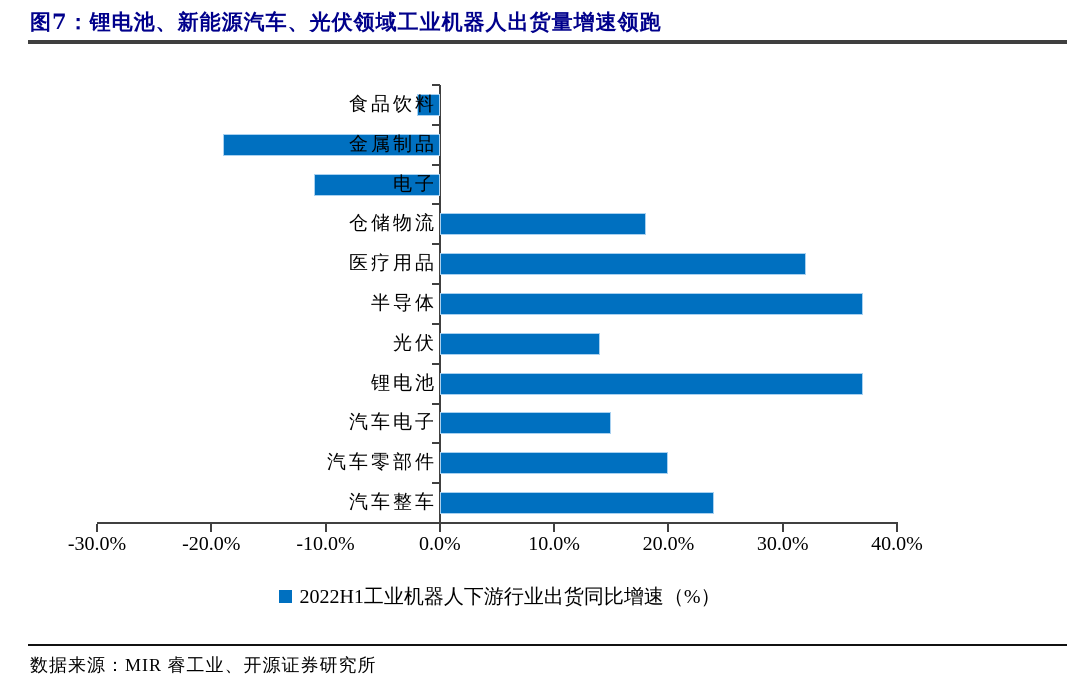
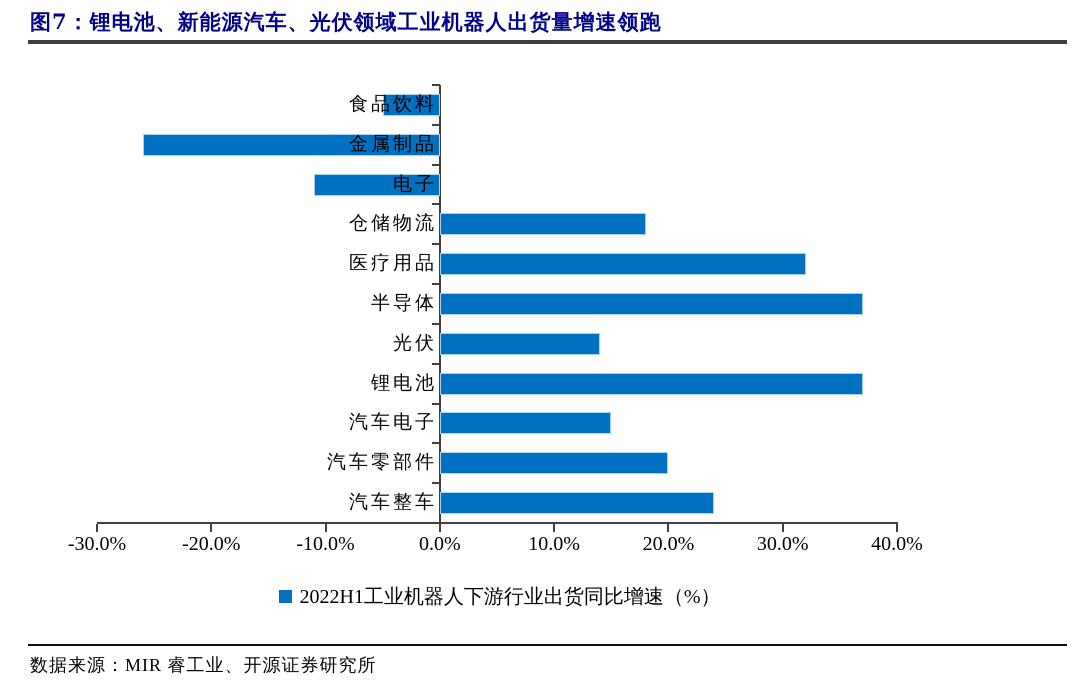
食品饮料: -2% -> -5%
金属制品: -19% -> -26%
